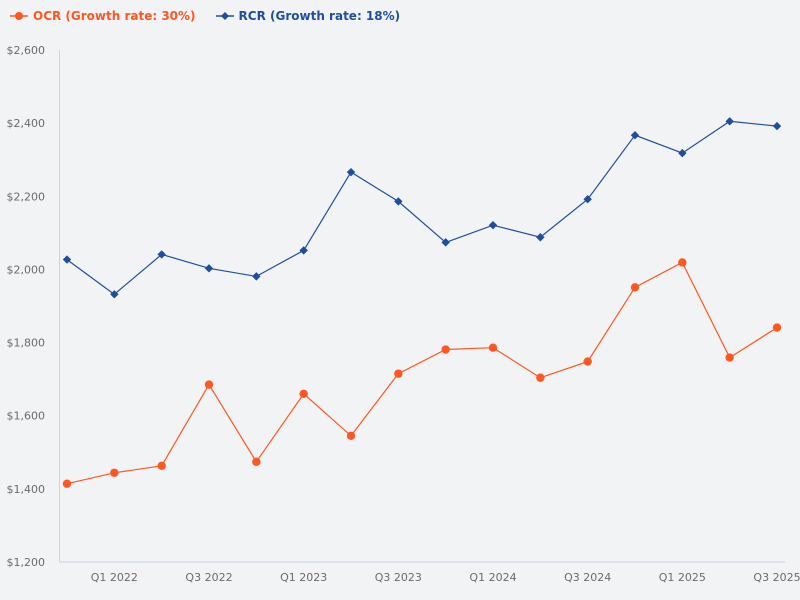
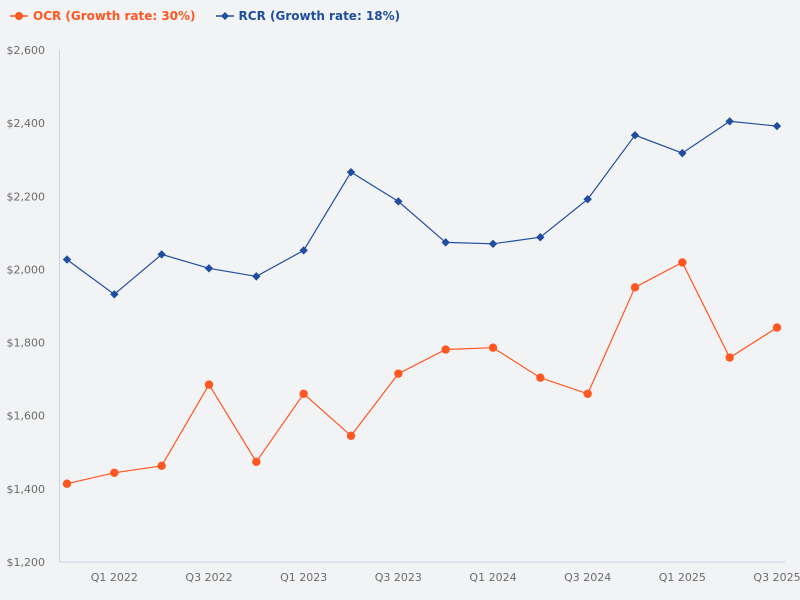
RCR (Growth rate: 18%)/Q1 2024: $2120 -> $2070
OCR (Growth rate: 30%)/Q3 2024: $1750 -> $1660
